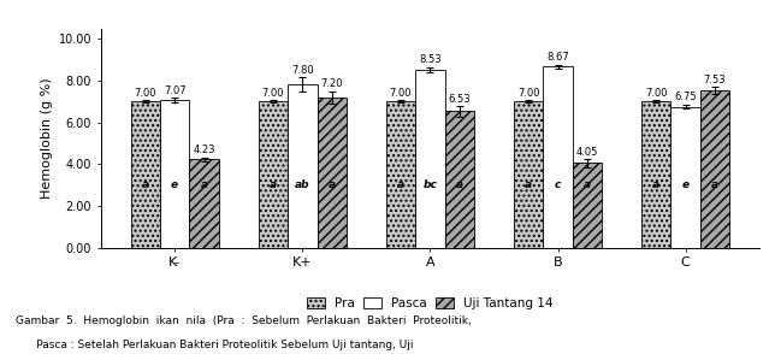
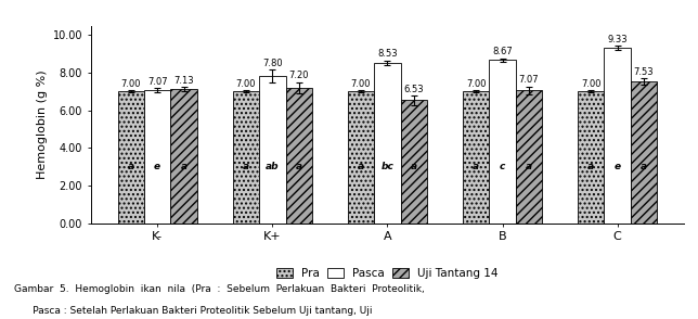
Uji Tantang 14/K-: 4.23 -> 7.13
Uji Tantang 14/B: 4.05 -> 7.07
Pasca/C: 6.75 -> 9.33
